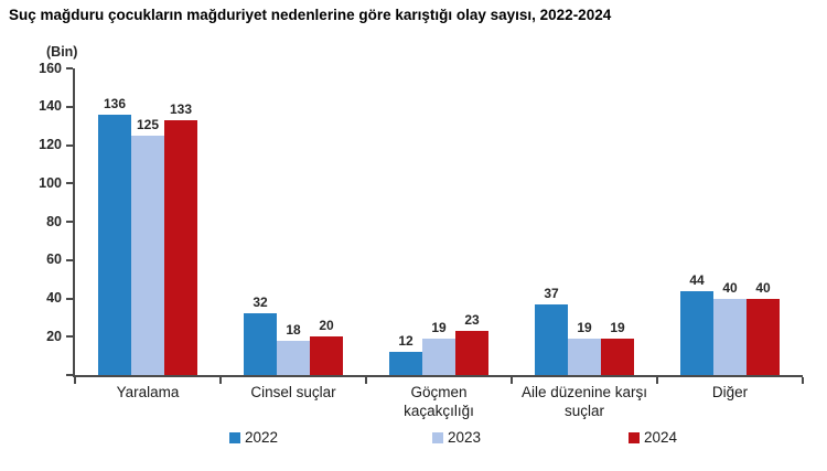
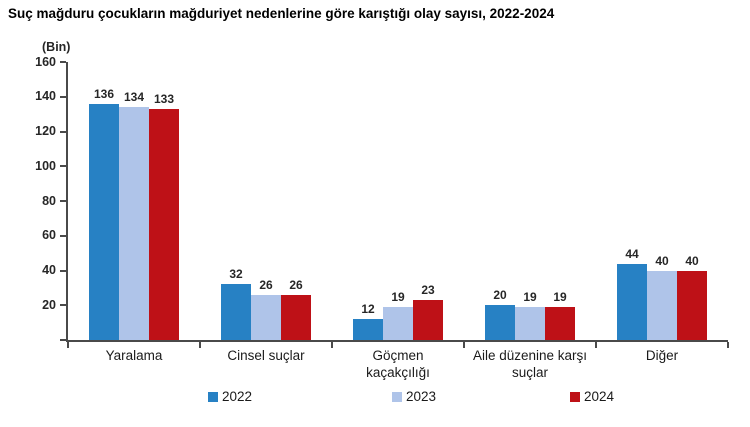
2023/Yaralama: 125 -> 134
2023/Cinsel suçlar: 18 -> 26
2024/Cinsel suçlar: 20 -> 26
2022/Aile düzenine karşı suçlar: 37 -> 20
